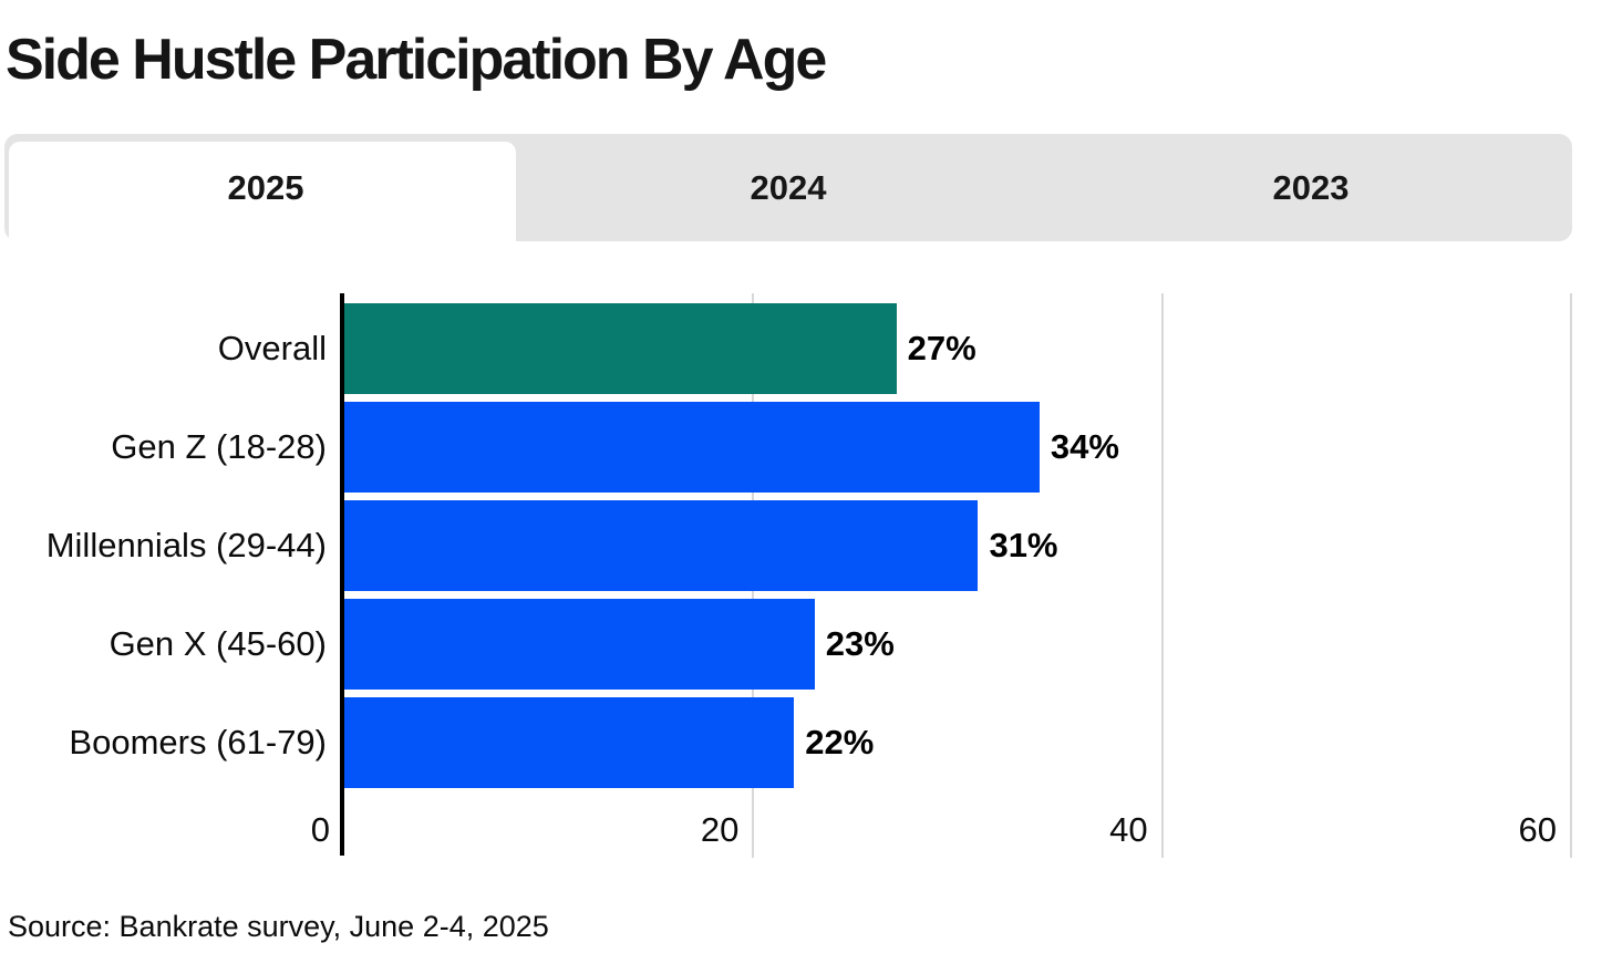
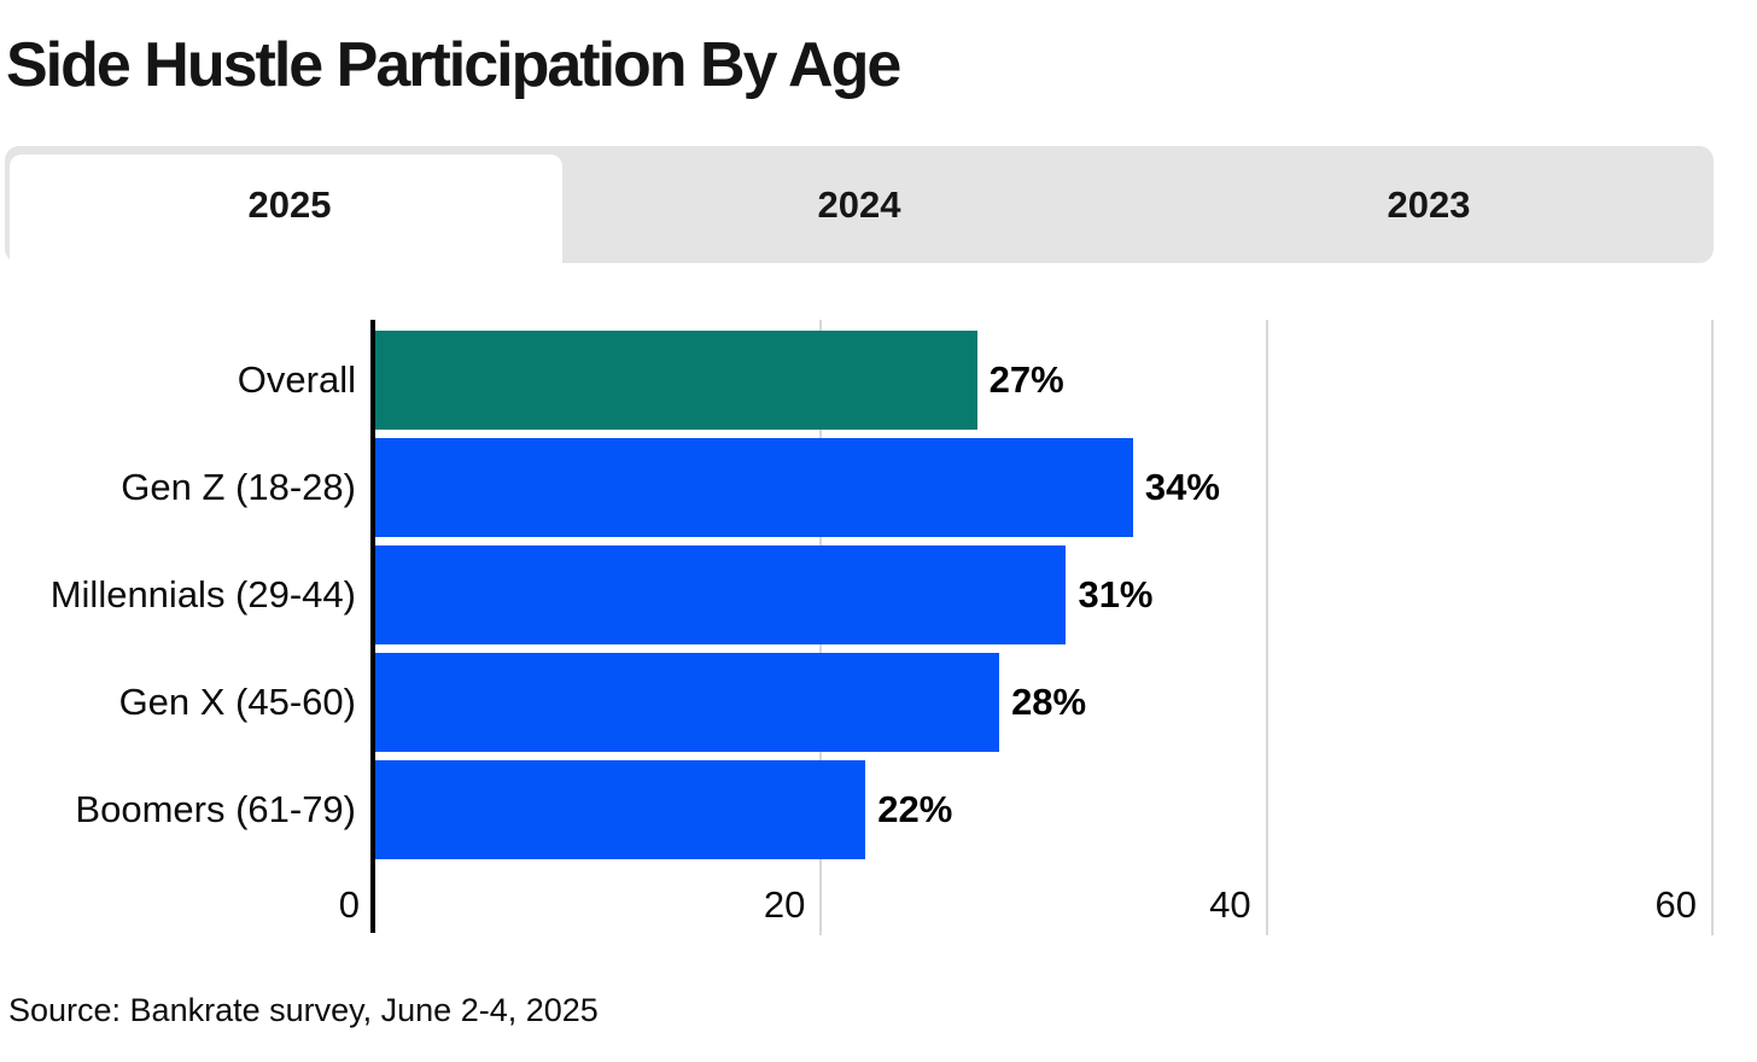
Gen X (45-60): 23% -> 28%
